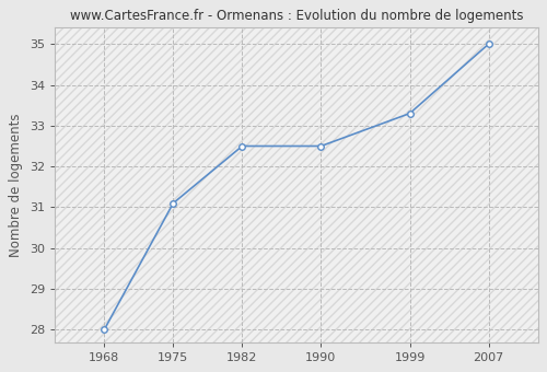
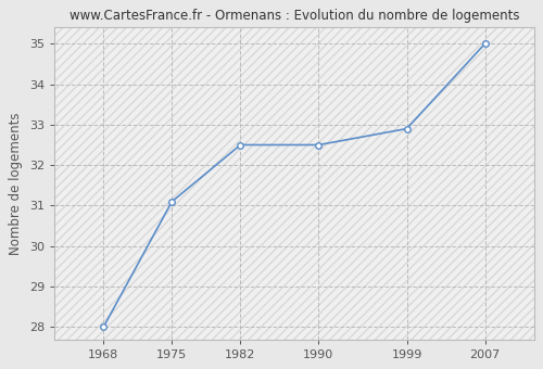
1999: 33.3 -> 32.9
